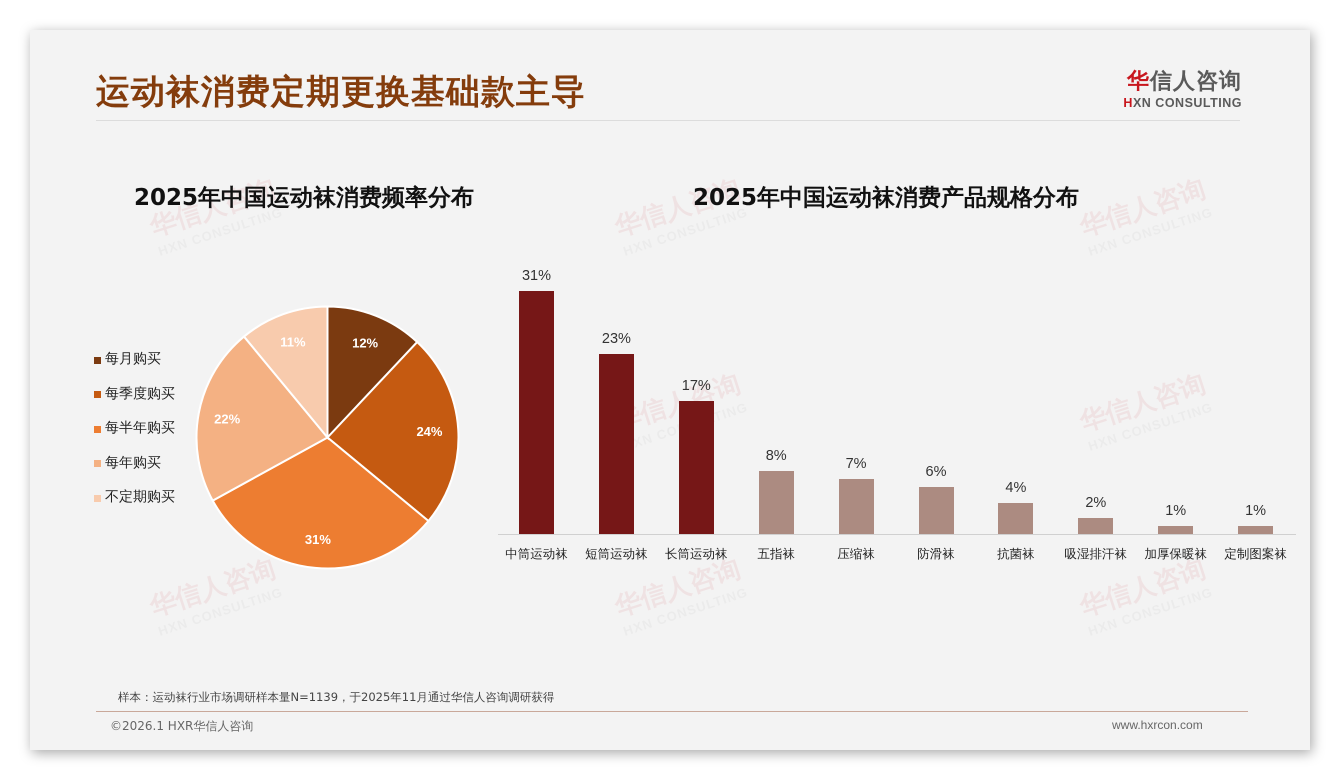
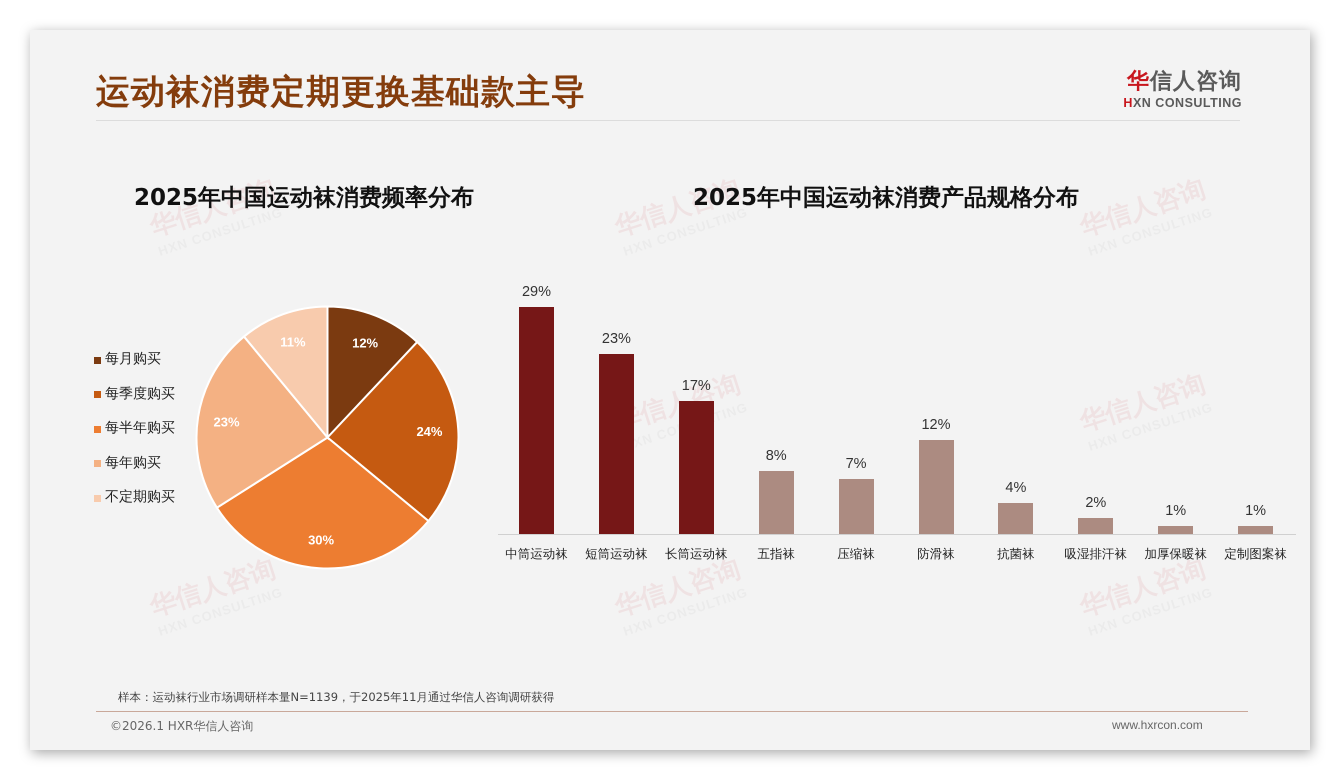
2025年中国运动袜消费频率分布/每半年购买: 31% -> 30%
2025年中国运动袜消费频率分布/每年购买: 22% -> 23%
2025年中国运动袜消费产品规格分布/中筒运动袜: 31% -> 29%
2025年中国运动袜消费产品规格分布/防滑袜: 6% -> 12%
